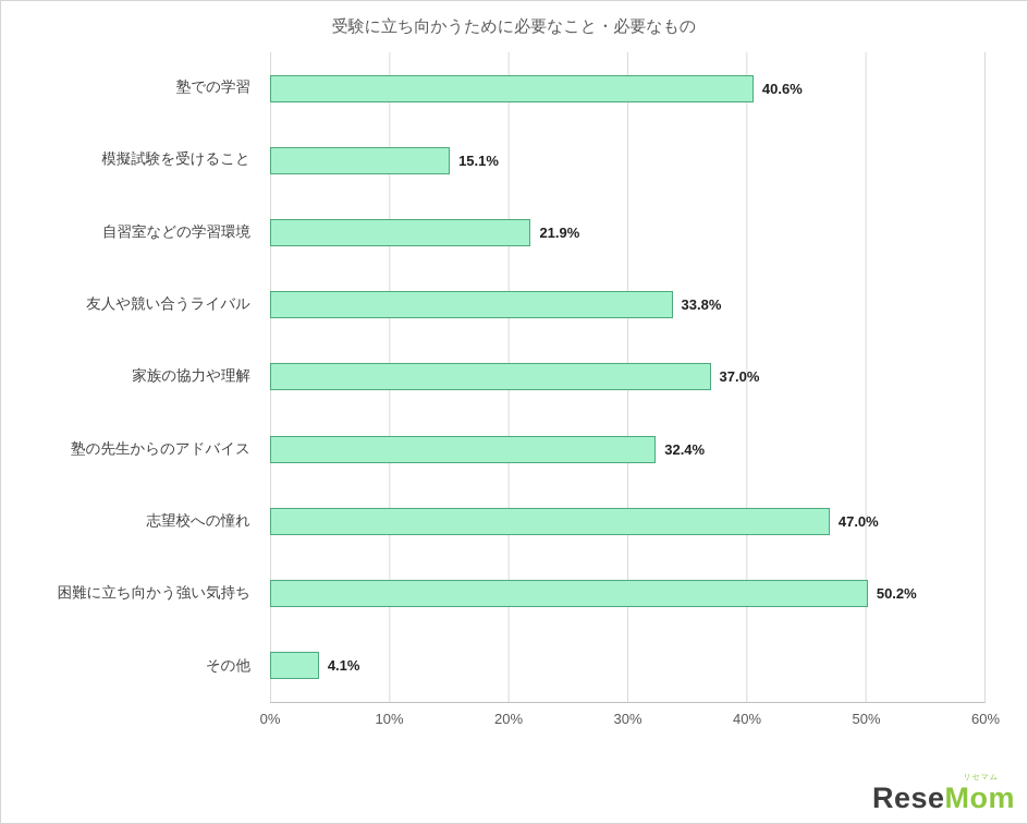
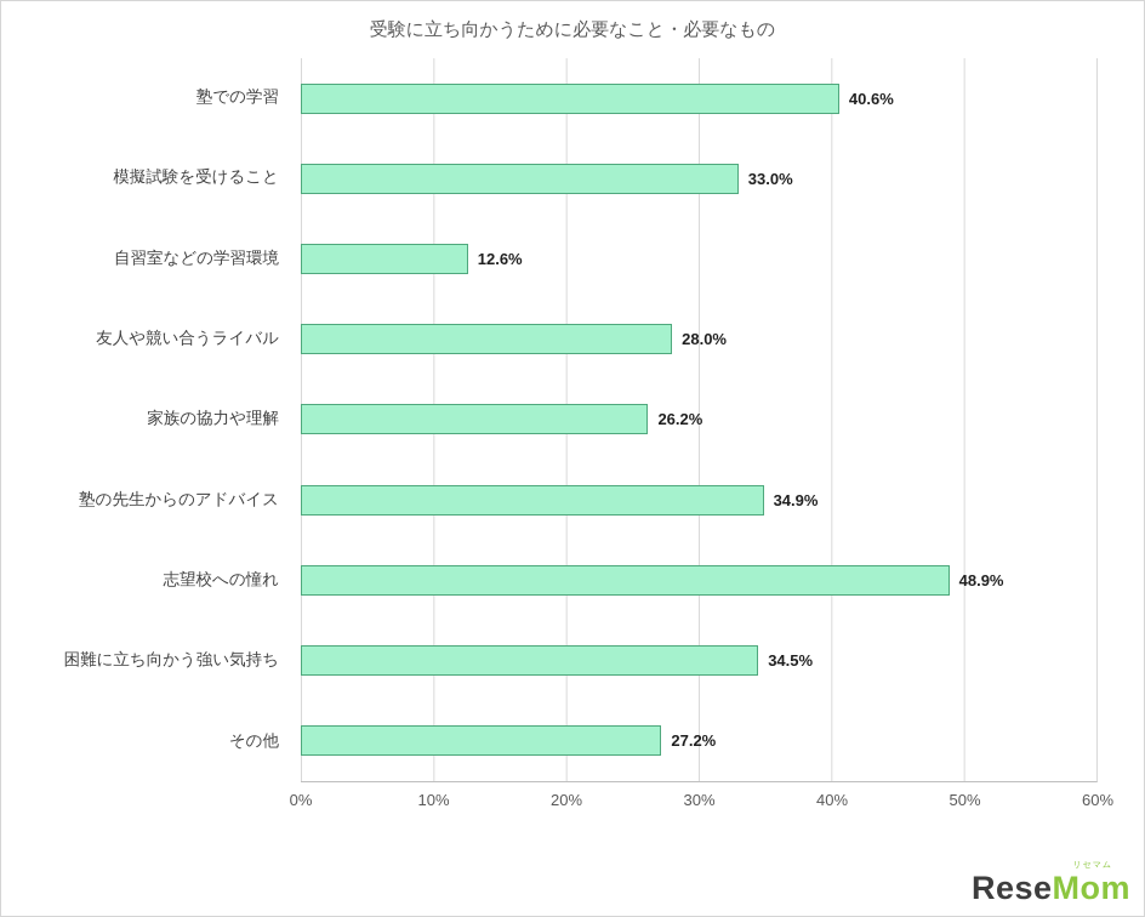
模擬試験を受けること: 15.1% -> 33.0%
自習室などの学習環境: 21.9% -> 12.6%
友人や競い合うライバル: 33.8% -> 28.0%
家族の協力や理解: 37.0% -> 26.2%
塾の先生からのアドバイス: 32.4% -> 34.9%
志望校への憧れ: 47.0% -> 48.9%
困難に立ち向かう強い気持ち: 50.2% -> 34.5%
その他: 4.1% -> 27.2%
